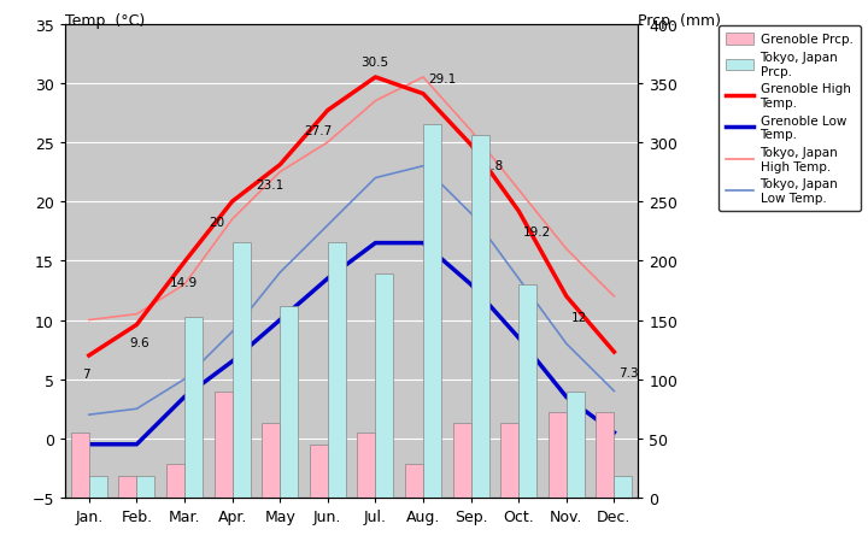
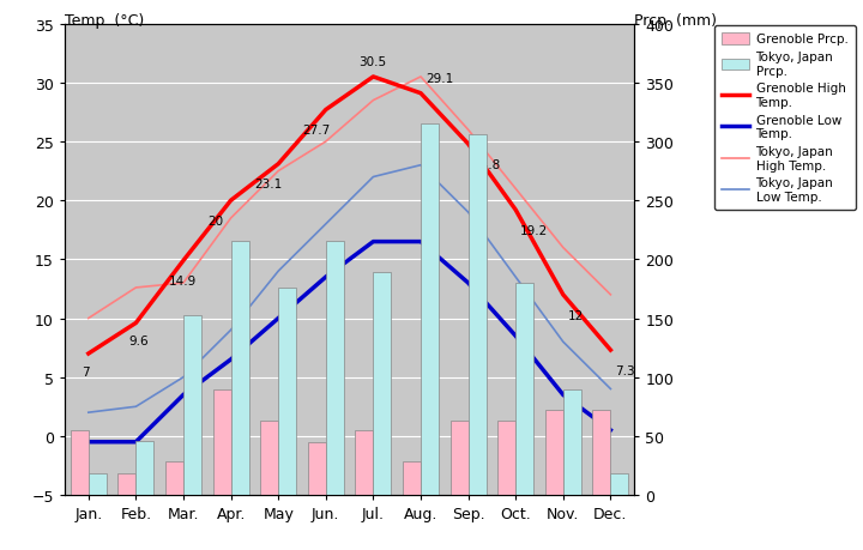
Tokyo, Japan High Temp./Feb.: 10.5 -> 12.6
Tokyo, Japan Prcp./Feb.: 18 -> 46
Tokyo, Japan Prcp./May: 162 -> 176
